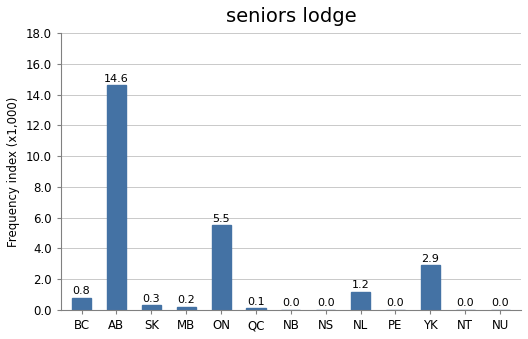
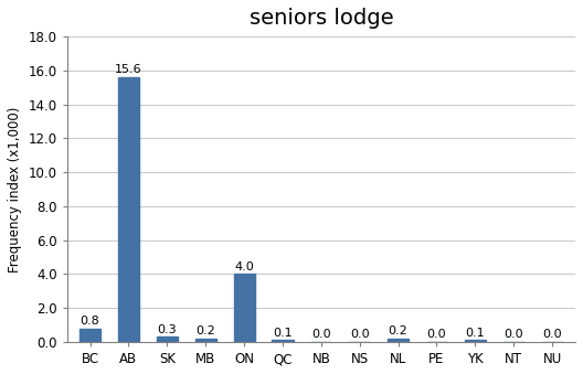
AB: 14.6 -> 15.6
ON: 5.5 -> 4.0
NL: 1.2 -> 0.2
YK: 2.9 -> 0.1
